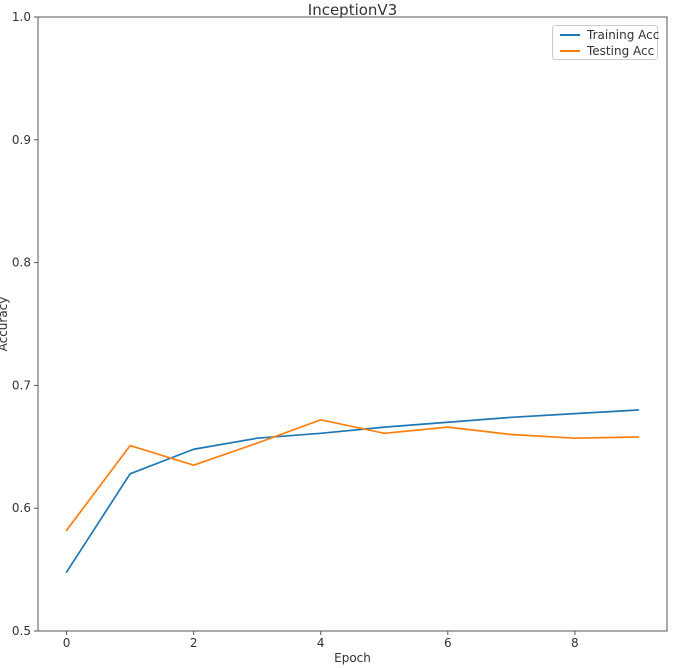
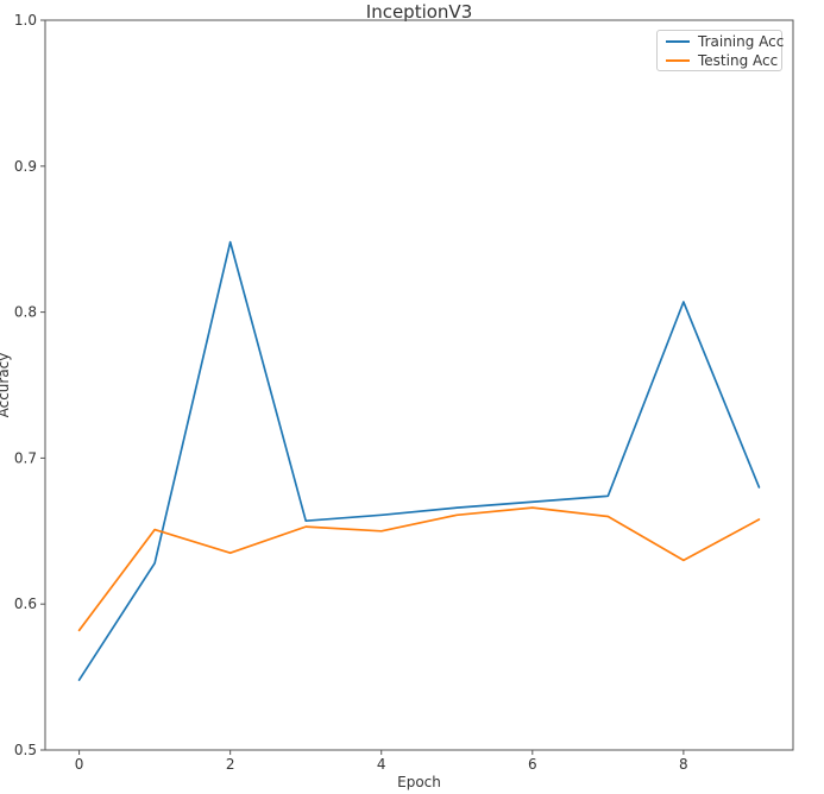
Training Acc/2: 0.648 -> 0.848
Testing Acc/4: 0.672 -> 0.650
Training Acc/8: 0.677 -> 0.807
Testing Acc/8: 0.657 -> 0.630
